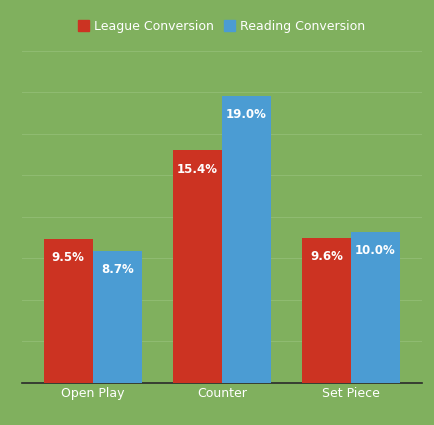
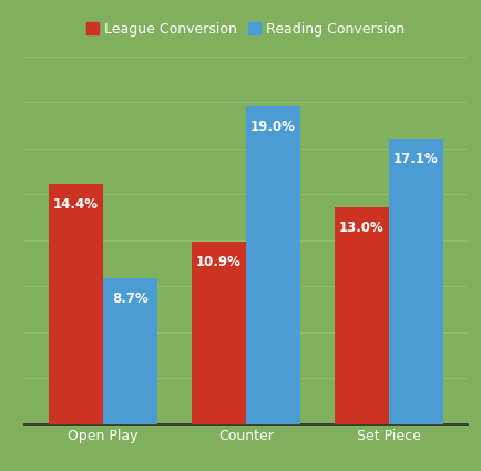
League Conversion/Open Play: 9.5% -> 14.4%
League Conversion/Counter: 15.4% -> 10.9%
League Conversion/Set Piece: 9.6% -> 13.0%
Reading Conversion/Set Piece: 10.0% -> 17.1%
